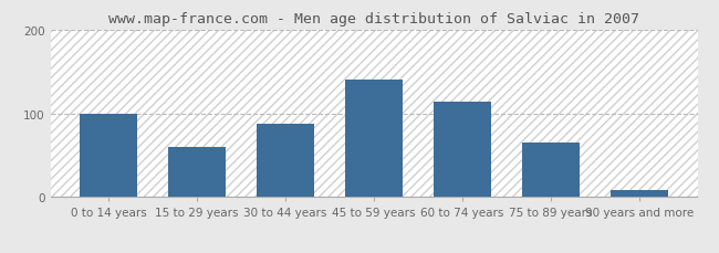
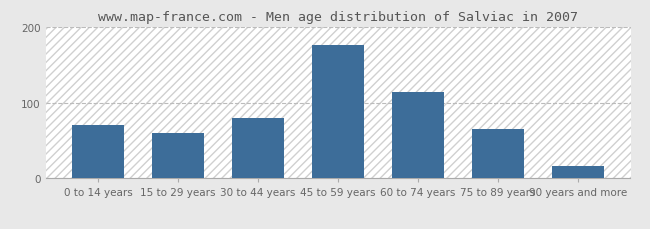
0 to 14 years: 99 -> 70
30 to 44 years: 87 -> 80
45 to 59 years: 140 -> 176
90 years and more: 8 -> 16
